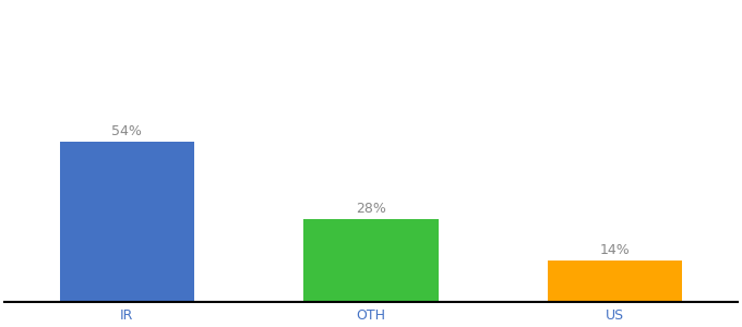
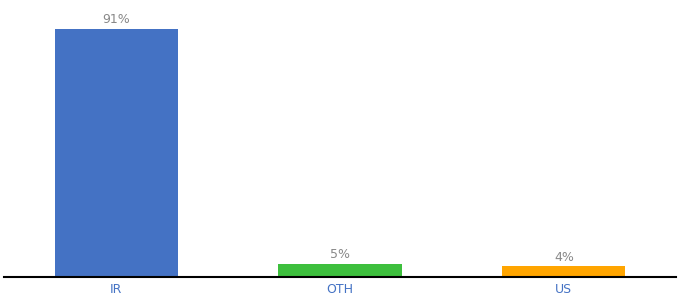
IR: 54% -> 91%
OTH: 28% -> 5%
US: 14% -> 4%
